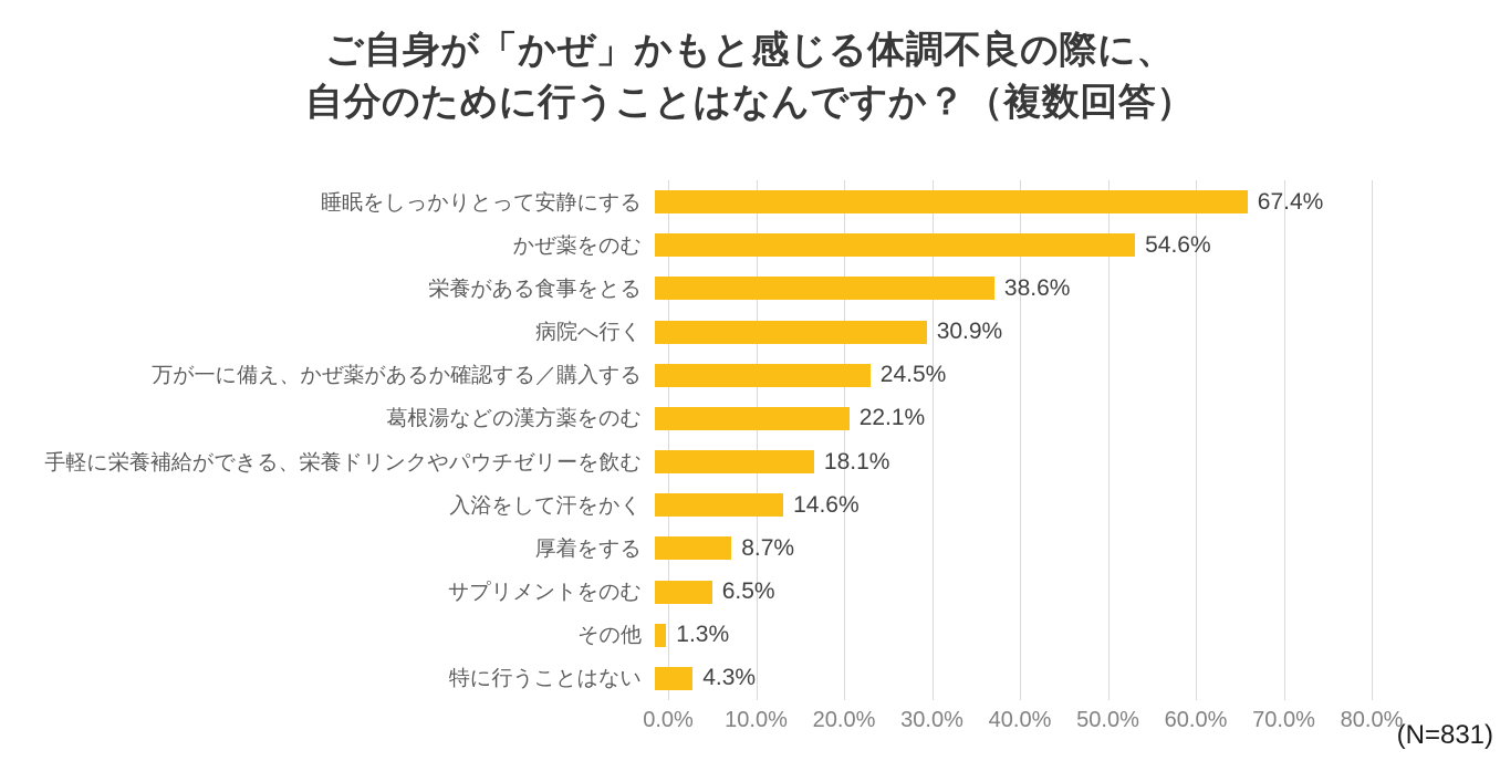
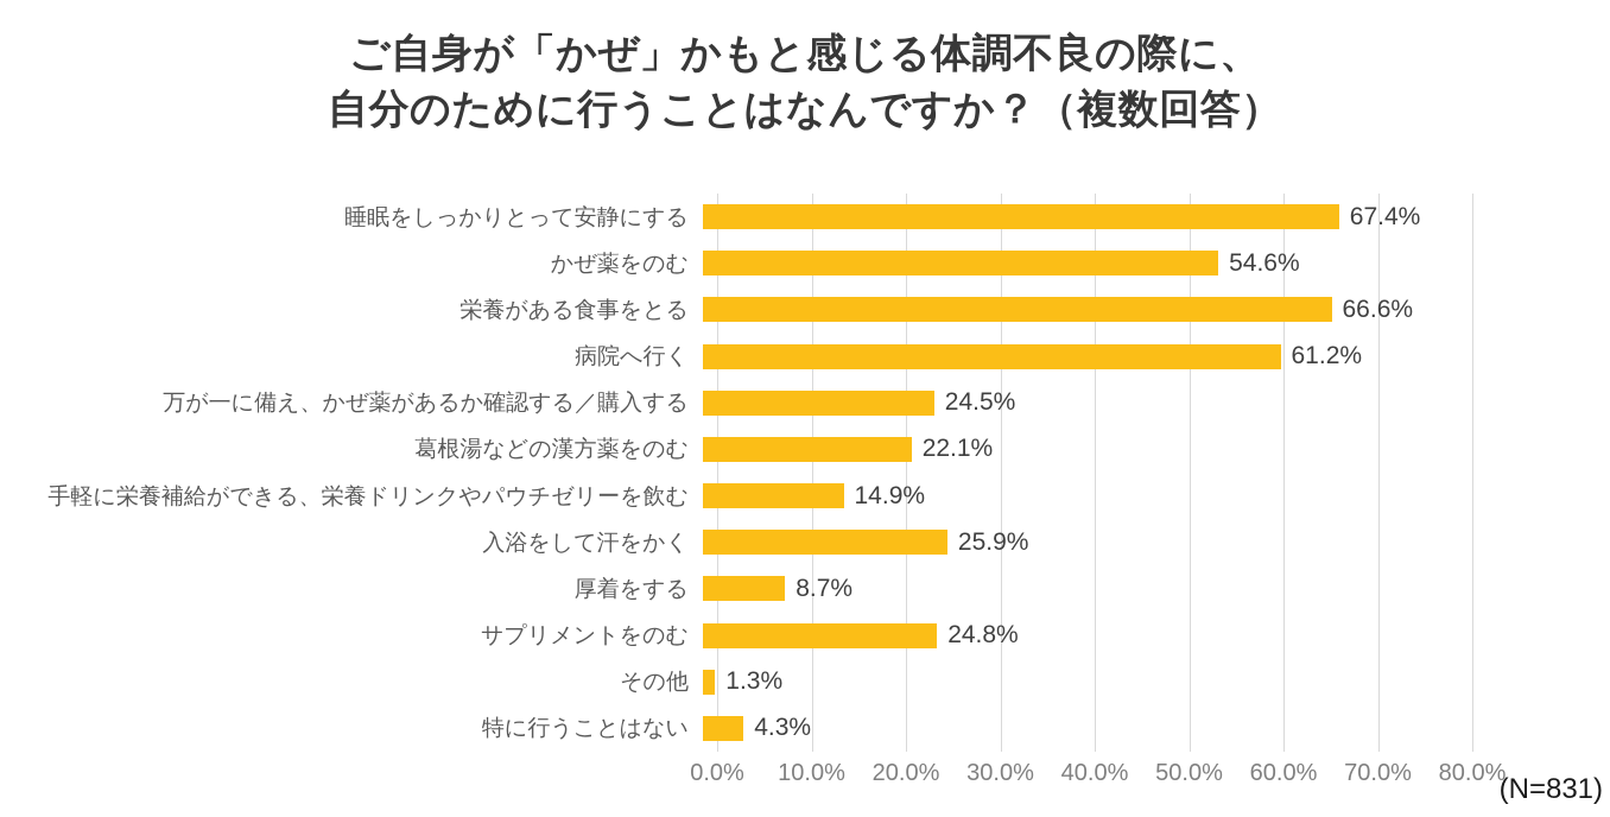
栄養がある食事をとる: 38.6% -> 66.6%
病院へ行く: 30.9% -> 61.2%
手軽に栄養補給ができる、栄養ドリンクやパウチゼリーを飲む: 18.1% -> 14.9%
入浴をして汗をかく: 14.6% -> 25.9%
サプリメントをのむ: 6.5% -> 24.8%
